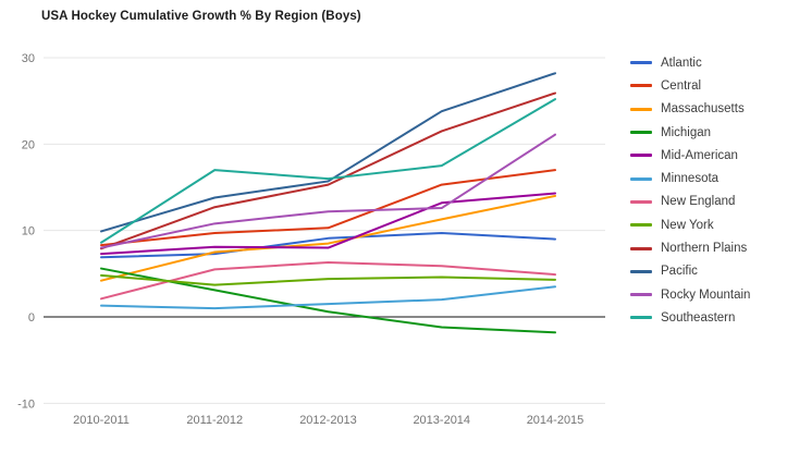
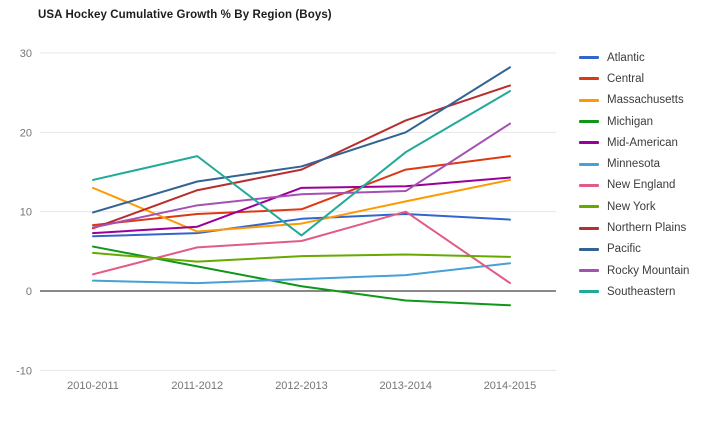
Massachusetts/2010-2011: 4 -> 13
Southeastern/2010-2011: 9 -> 14
Mid-American/2012-2013: 8 -> 13
Southeastern/2012-2013: 16 -> 7
New England/2013-2014: 6 -> 10
Pacific/2013-2014: 24 -> 20
New England/2014-2015: 5 -> 1
